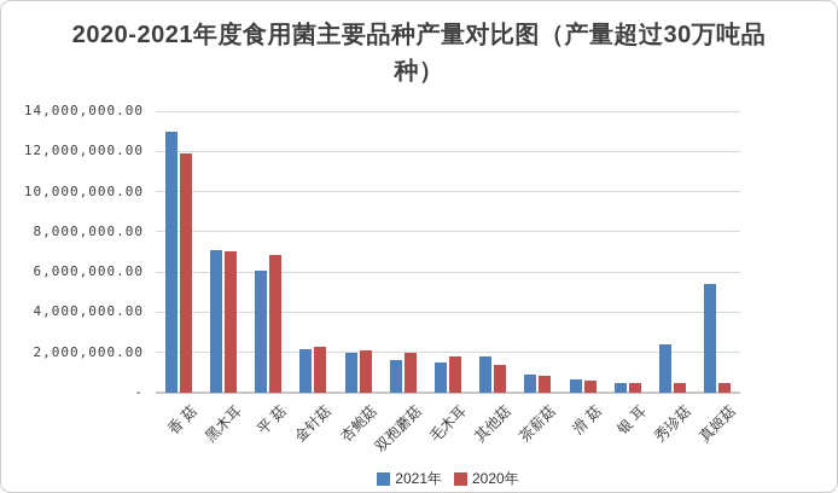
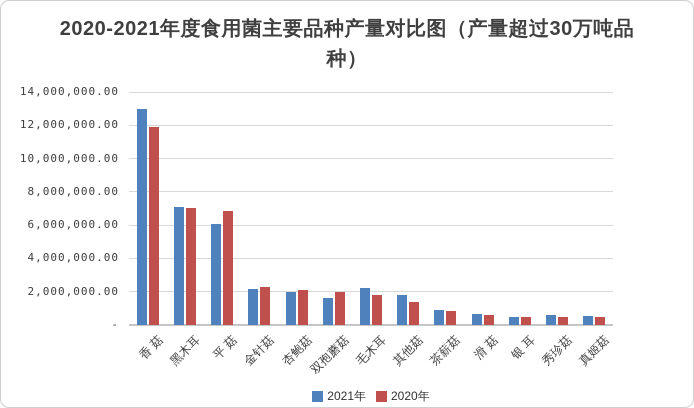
2021年/毛木耳: 1500000 -> 2200000
2021年/秀珍菇: 2400000 -> 600000
2021年/真姬菇: 5400000 -> 600000
